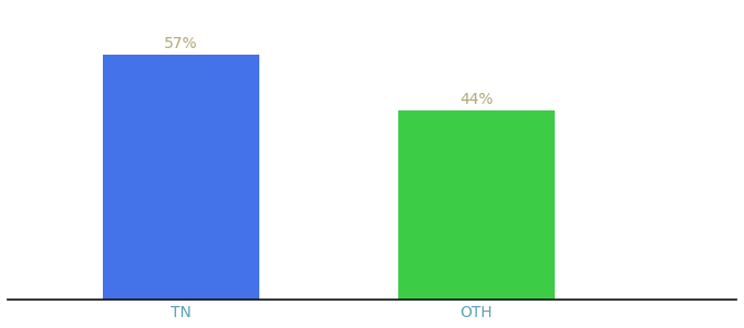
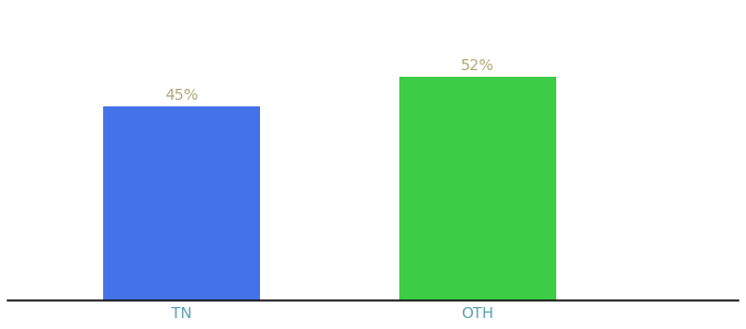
TN: 57% -> 45%
OTH: 44% -> 52%
